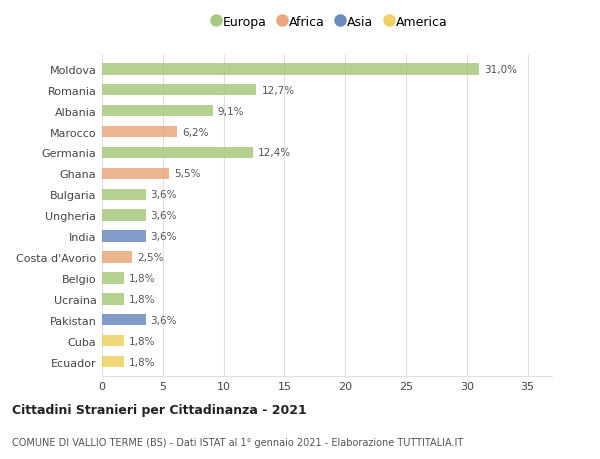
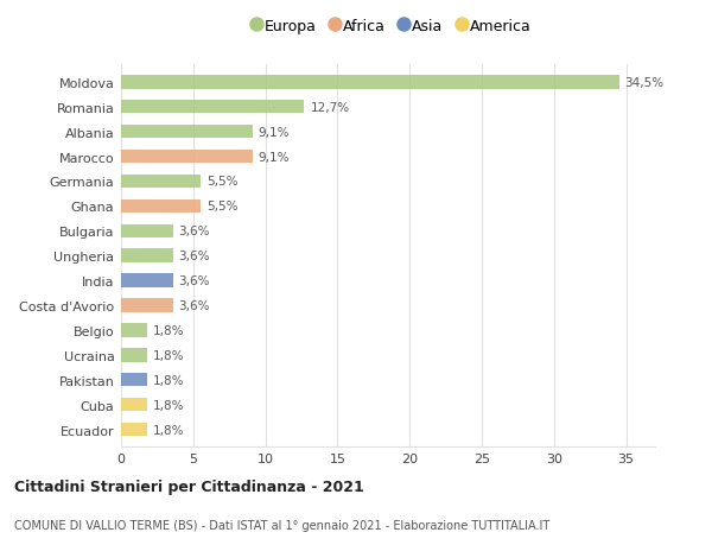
Moldova: 31,0% -> 34,5%
Marocco: 6,2% -> 9,1%
Germania: 12,4% -> 5,5%
Costa d'Avorio: 2,5% -> 3,6%
Pakistan: 3,6% -> 1,8%
